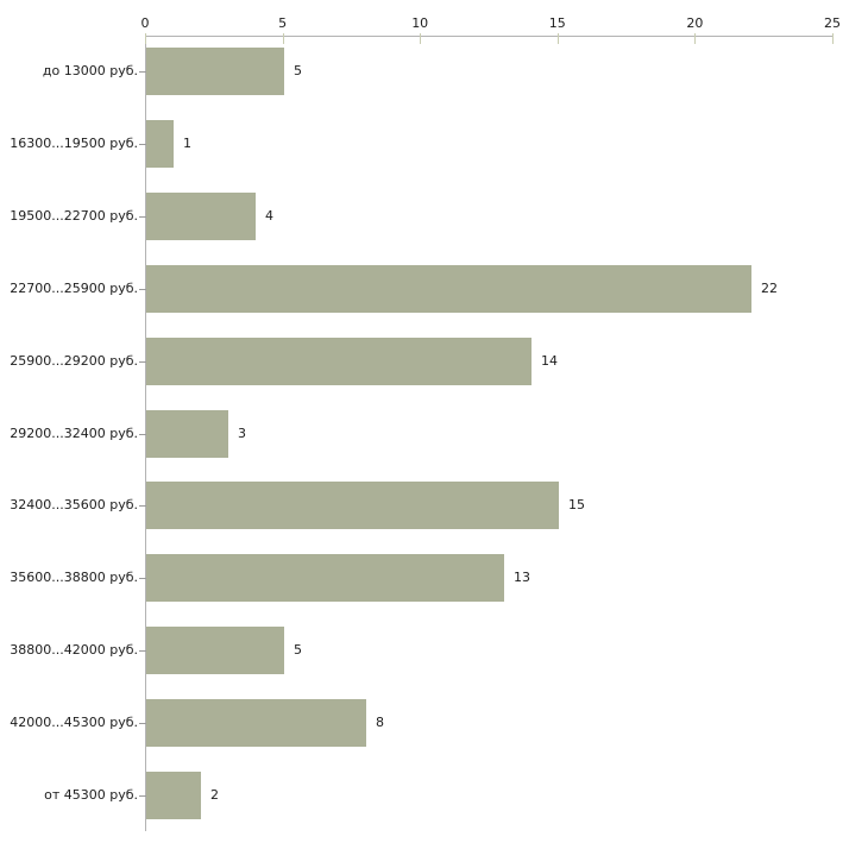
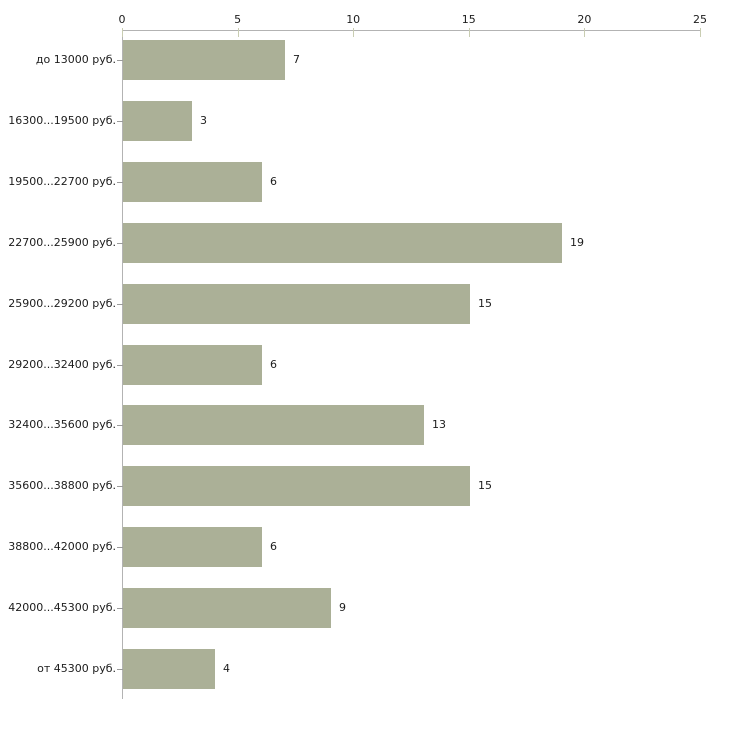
до 13000 руб.: 5 -> 7
16300...19500 руб.: 1 -> 3
19500...22700 руб.: 4 -> 6
22700...25900 руб.: 22 -> 19
25900...29200 руб.: 14 -> 15
29200...32400 руб.: 3 -> 6
32400...35600 руб.: 15 -> 13
35600...38800 руб.: 13 -> 15
38800...42000 руб.: 5 -> 6
42000...45300 руб.: 8 -> 9
от 45300 руб.: 2 -> 4
